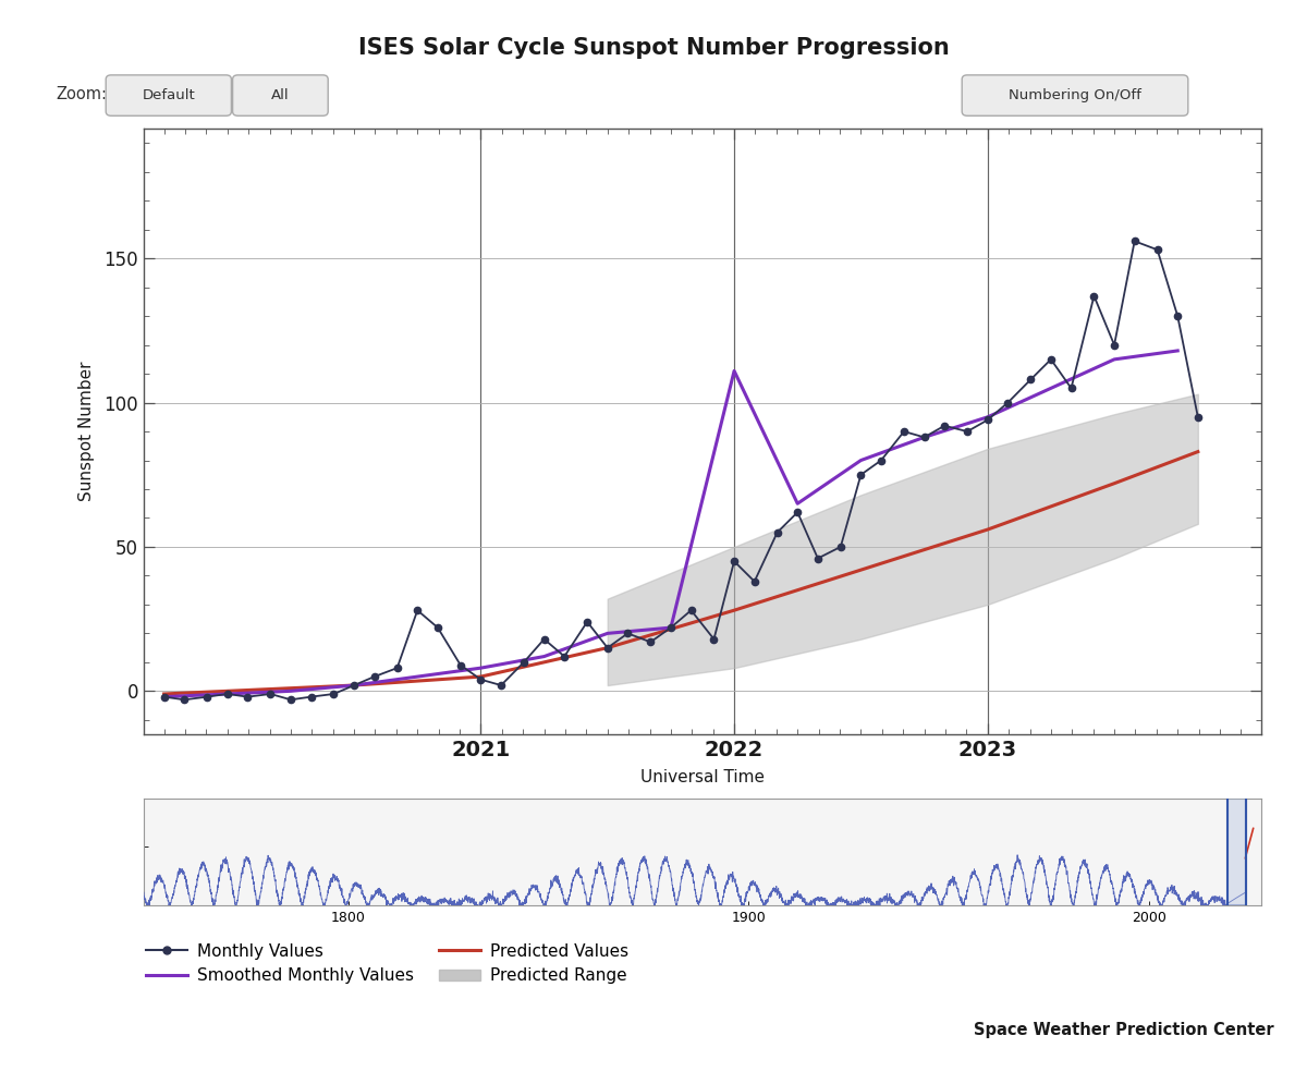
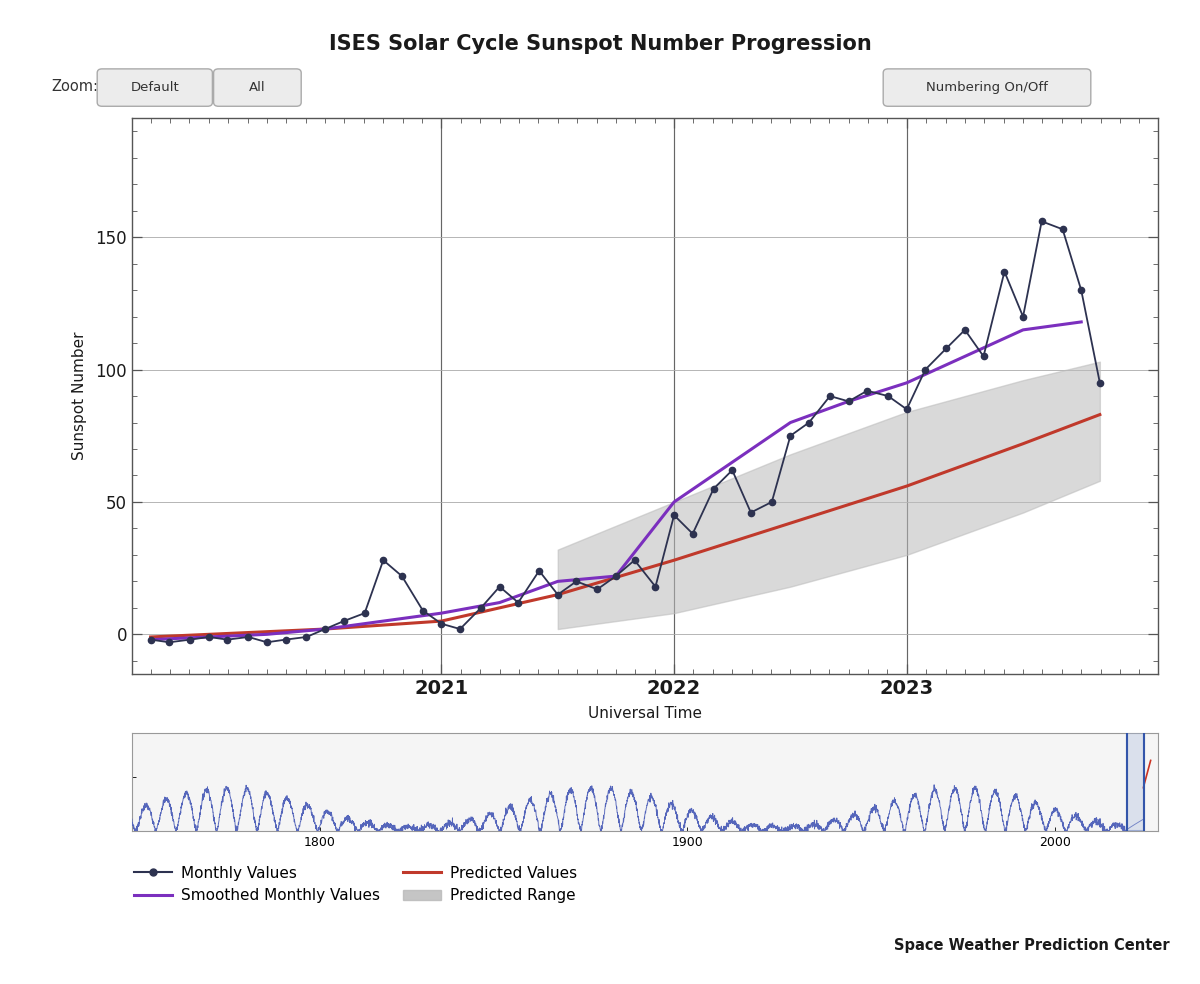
Smoothed Monthly Values/2022: 111 -> 50
Monthly Values/2023: 94 -> 85
